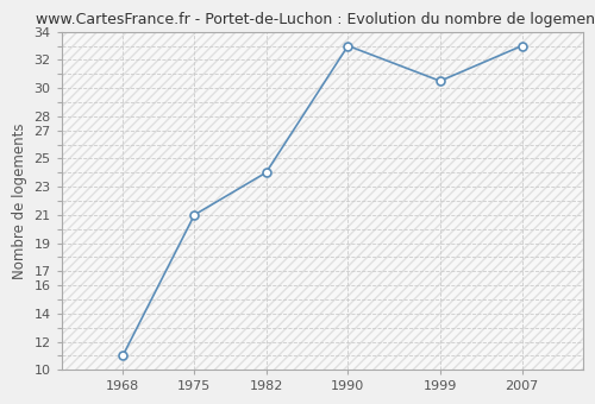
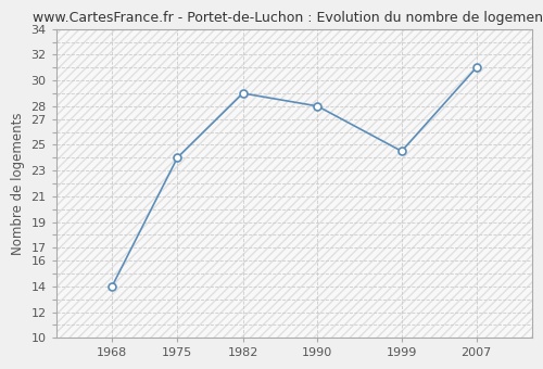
1968: 11.0 -> 14.0
1975: 21.0 -> 24.0
1982: 24.0 -> 29.0
1990: 33.0 -> 28.0
1999: 30.5 -> 24.5
2007: 33.0 -> 31.0
